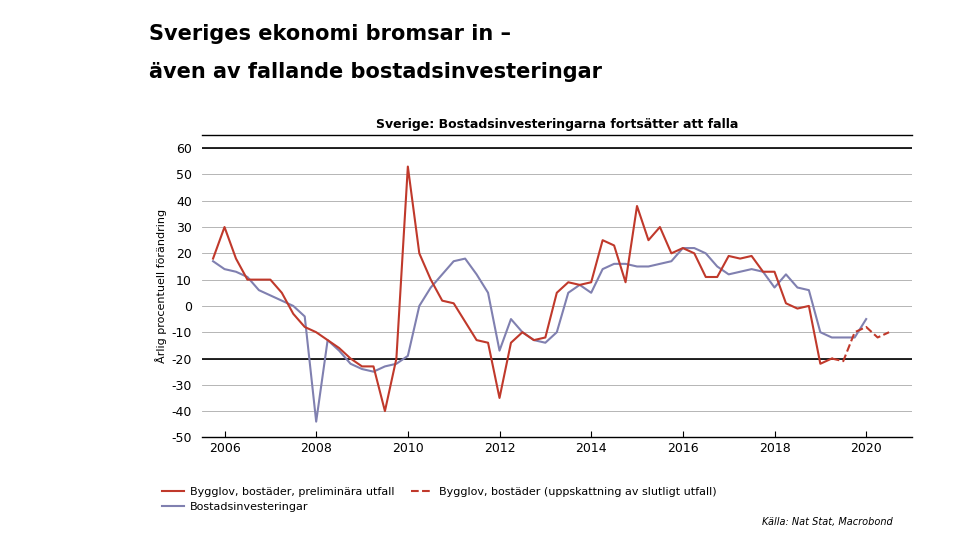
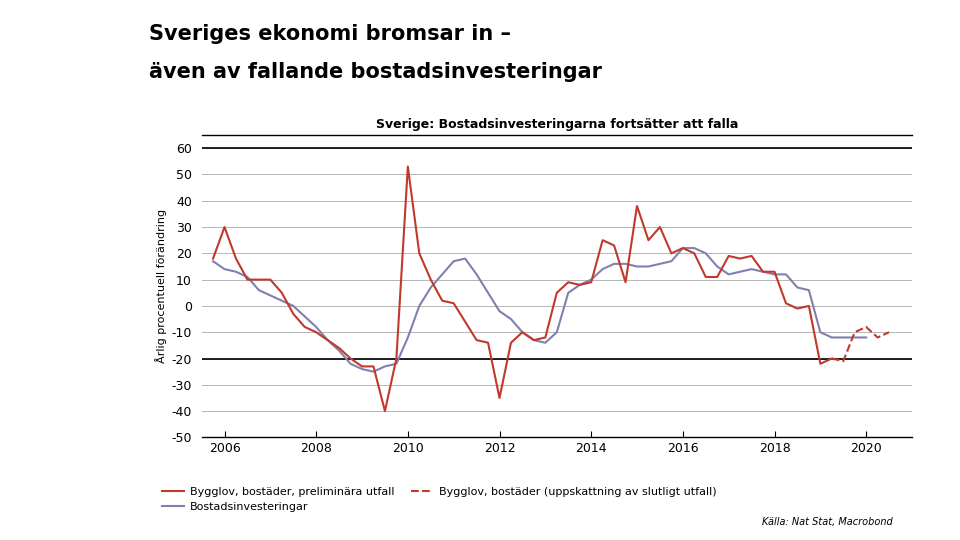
Bostadsinvesteringar/2008: -44 -> -8
Bostadsinvesteringar/2010: -19 -> -12
Bostadsinvesteringar/2012: -17 -> -2
Bostadsinvesteringar/2014: 5 -> 10
Bostadsinvesteringar/2018: 7 -> 12
Bostadsinvesteringar/2020: -5 -> -12
